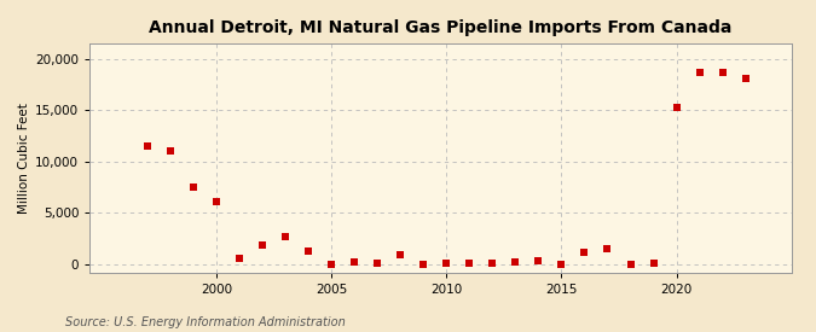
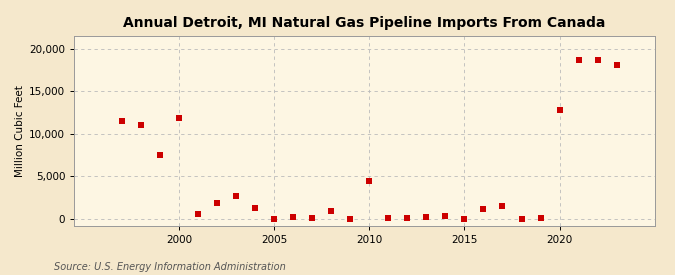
2000: 6,100 -> 11,800
2010: 0 -> 4,400
2020: 15,200 -> 12,800
